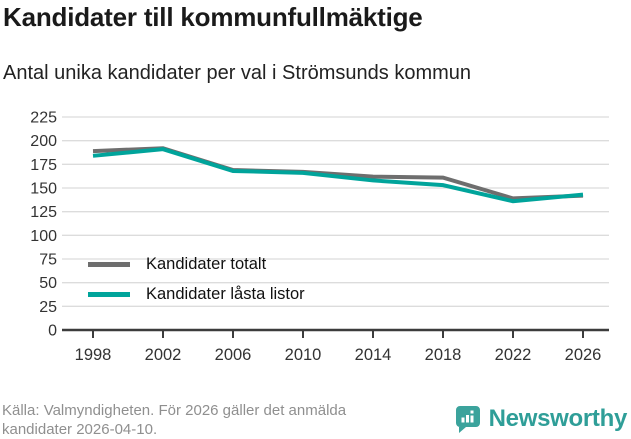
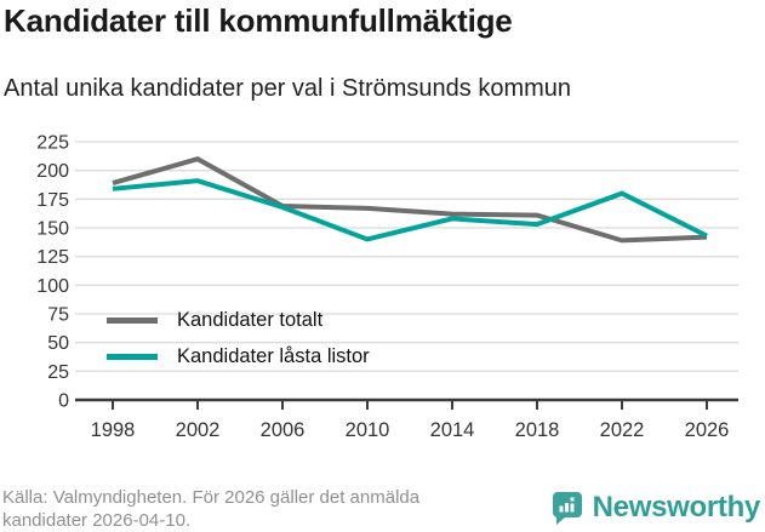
Kandidater totalt/2002: 190 -> 210
Kandidater låsta listor/2010: 170 -> 140
Kandidater låsta listor/2022: 140 -> 180
